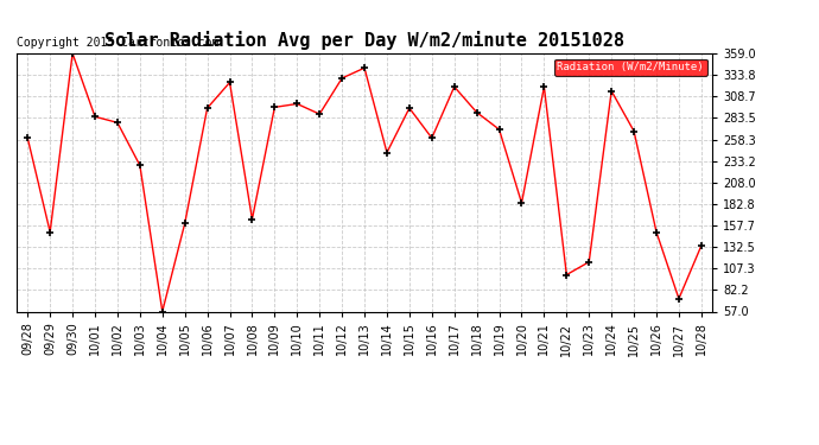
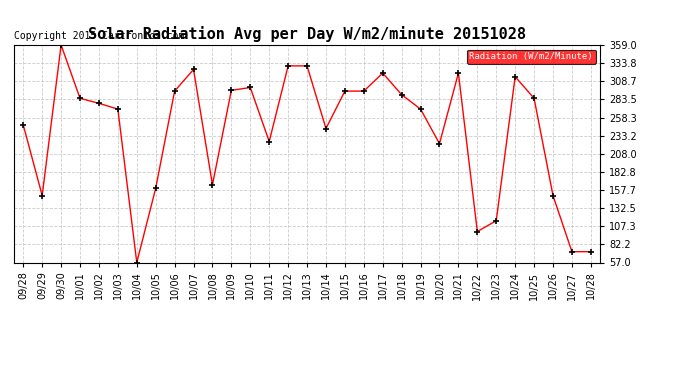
09/28: 260 -> 248
10/03: 228 -> 270
10/11: 288 -> 225
10/13: 342 -> 330
10/16: 260 -> 295
10/20: 184 -> 222
10/25: 268 -> 285
10/28: 134 -> 72
